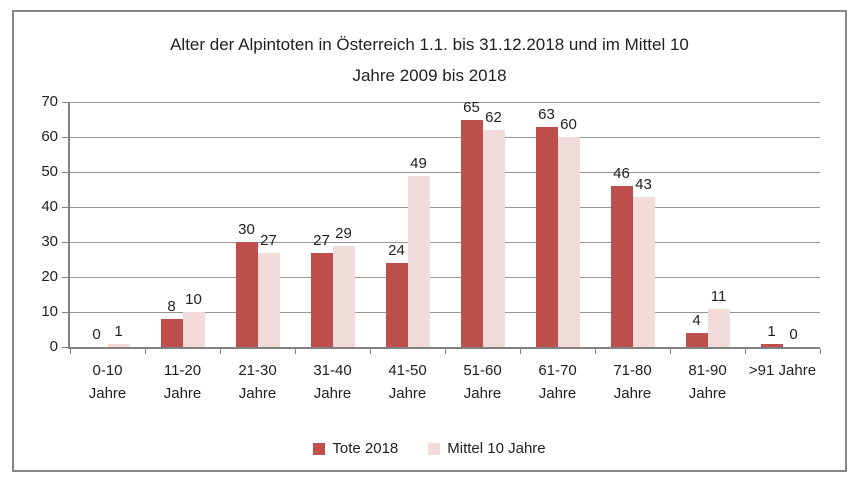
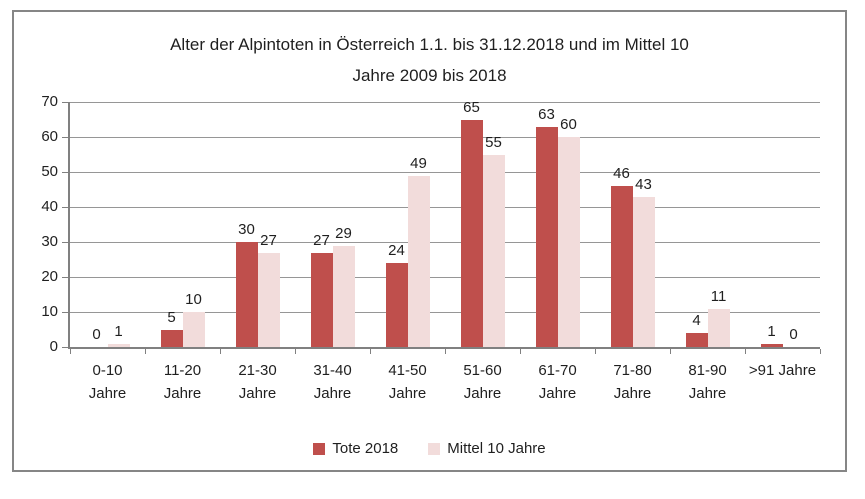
Tote 2018/11-20 Jahre: 8 -> 5
Mittel 10 Jahre/51-60 Jahre: 62 -> 55
